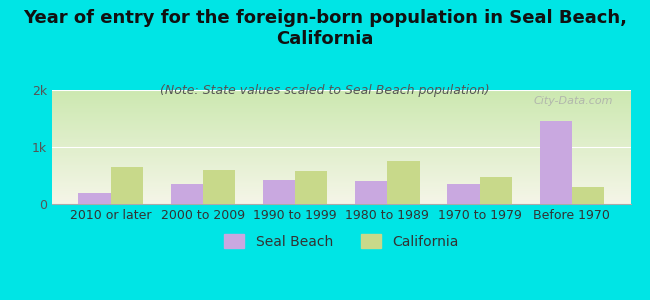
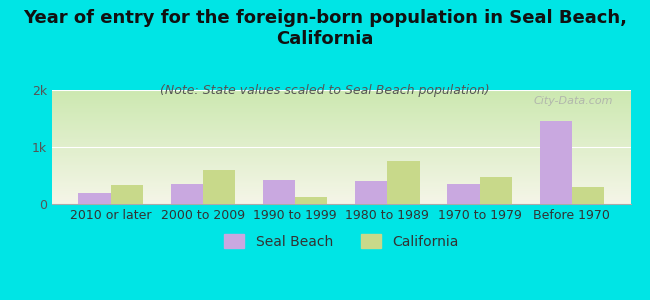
California/2010 or later: 0.65k -> 0.34k
California/1990 to 1999: 0.58k -> 0.12k
